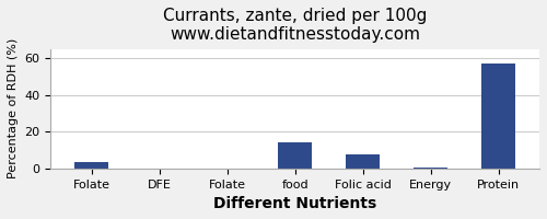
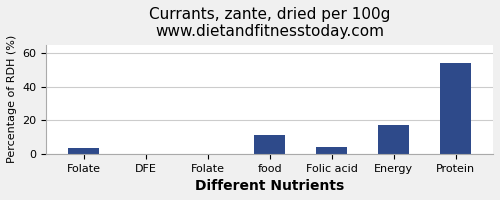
food: 14 -> 11
Folic acid: 8 -> 4
Energy: 0 -> 17
Protein: 57 -> 54
